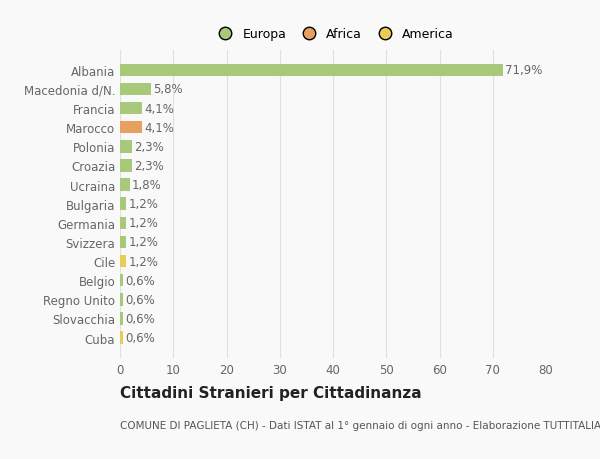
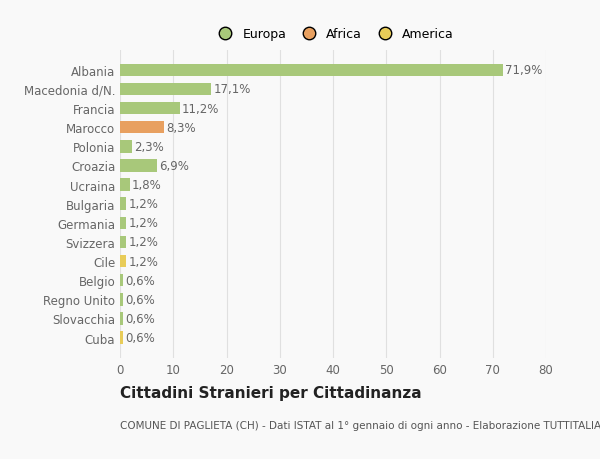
Macedonia d/N.: 5,8% -> 17,1%
Francia: 4,1% -> 11,2%
Marocco: 4,1% -> 8,3%
Croazia: 2,3% -> 6,9%
